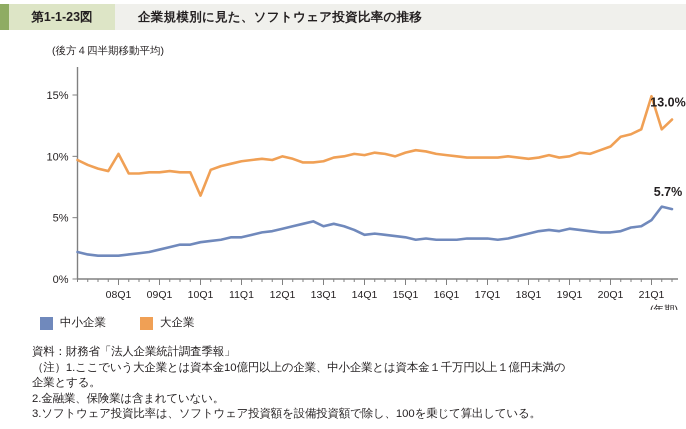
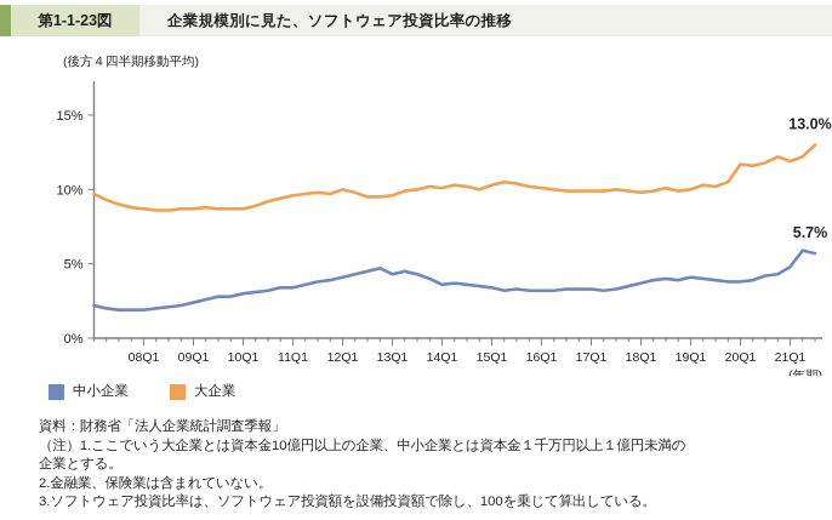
大企業/08Q1: 10.2% -> 8.7%
大企業/10Q1: 6.8% -> 8.7%
大企業/20Q1: 10.8% -> 11.7%
大企業/21Q1: 14.9% -> 11.9%
